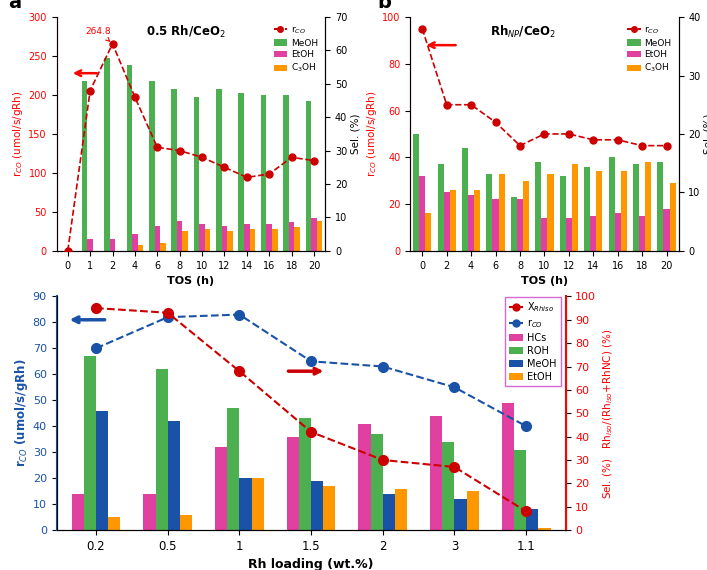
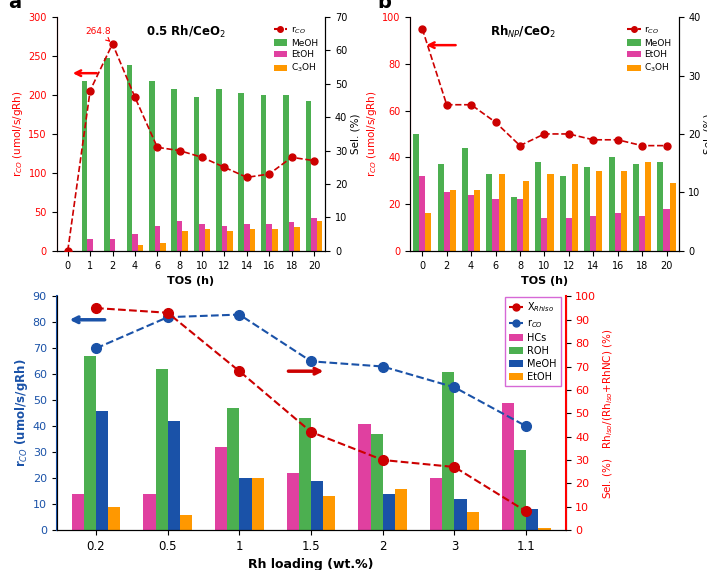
EtOH/0.2: 5 -> 9
HCs/1.5: 36 -> 22
EtOH/1.5: 17 -> 13
HCs/3: 44 -> 20
ROH/3: 34 -> 61
EtOH/3: 15 -> 7
